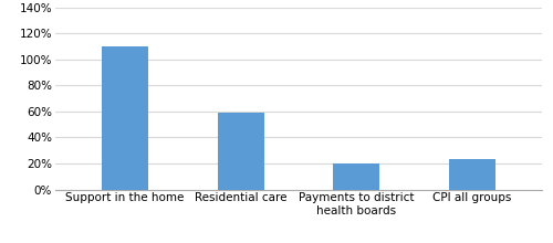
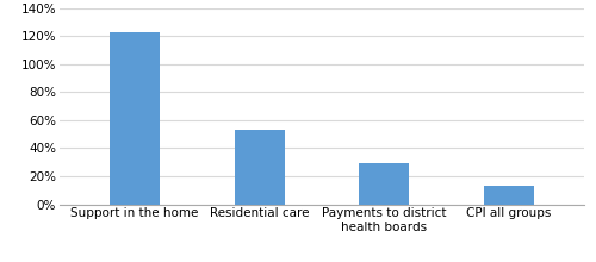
Support in the home: 110% -> 123%
Residential care: 59% -> 53%
Payments to district health boards: 20% -> 29%
CPI all groups: 23% -> 13%
